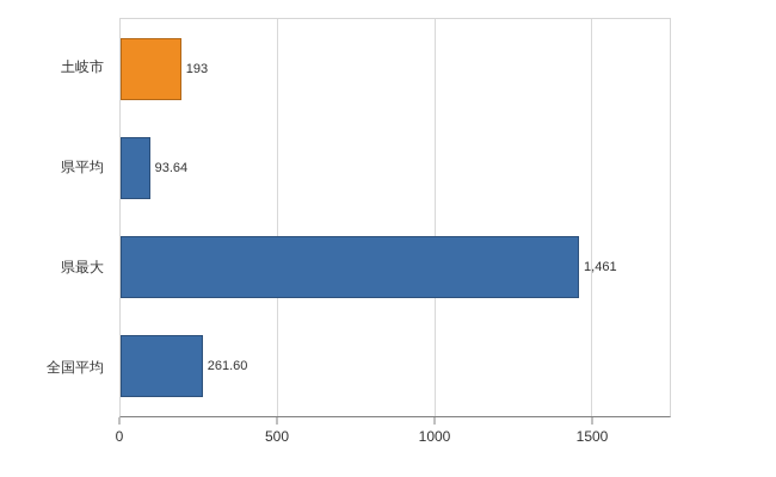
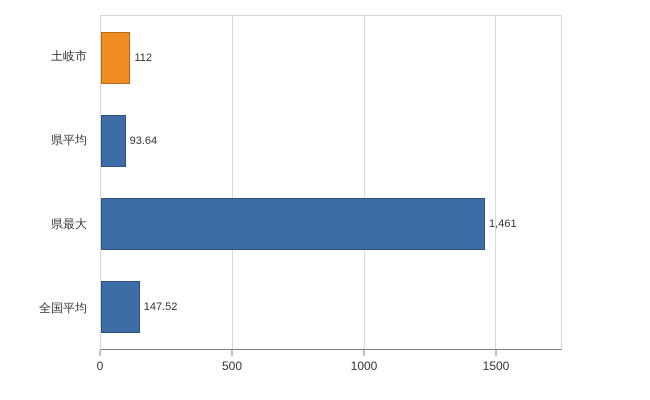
土岐市: 193 -> 112
全国平均: 261.60 -> 147.52
